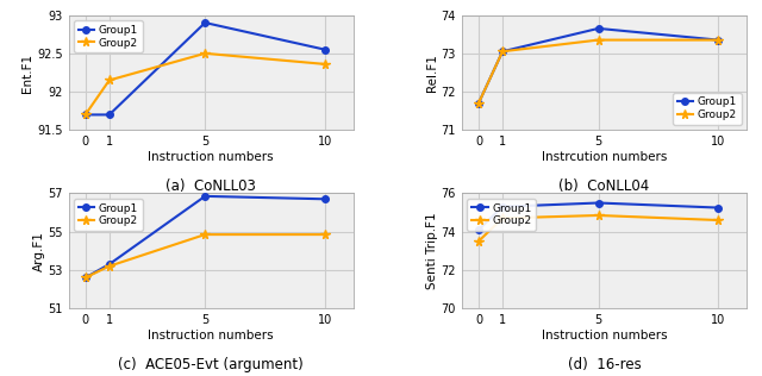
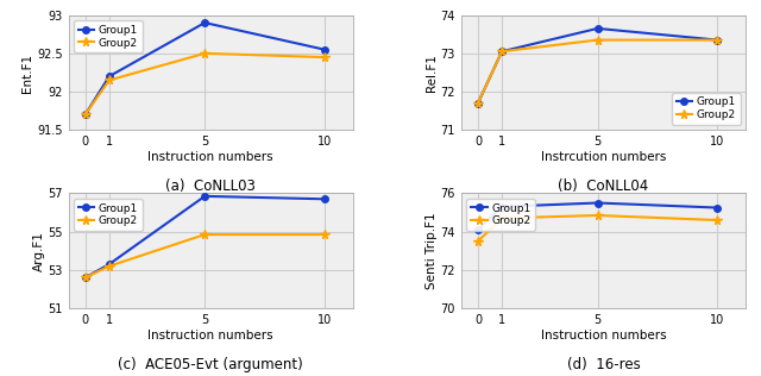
(a) CoNLL03/Group1/1: 91.70 -> 92.20
(a) CoNLL03/Group2/10: 92.36 -> 92.45
